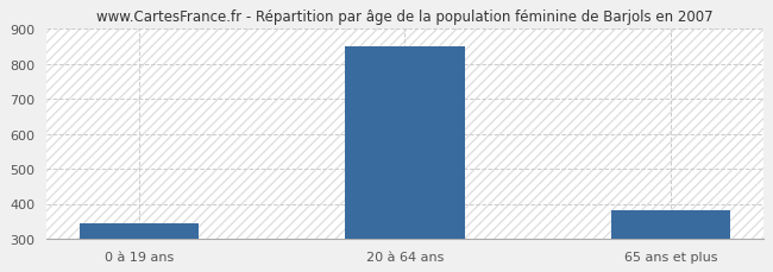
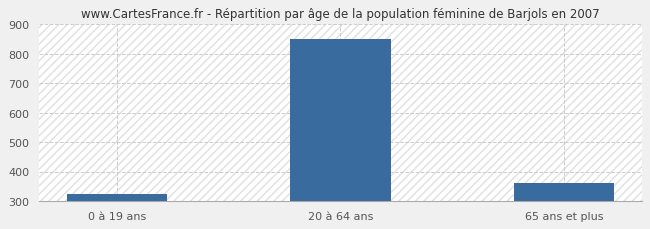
0 à 19 ans: 345 -> 325
65 ans et plus: 380 -> 360
